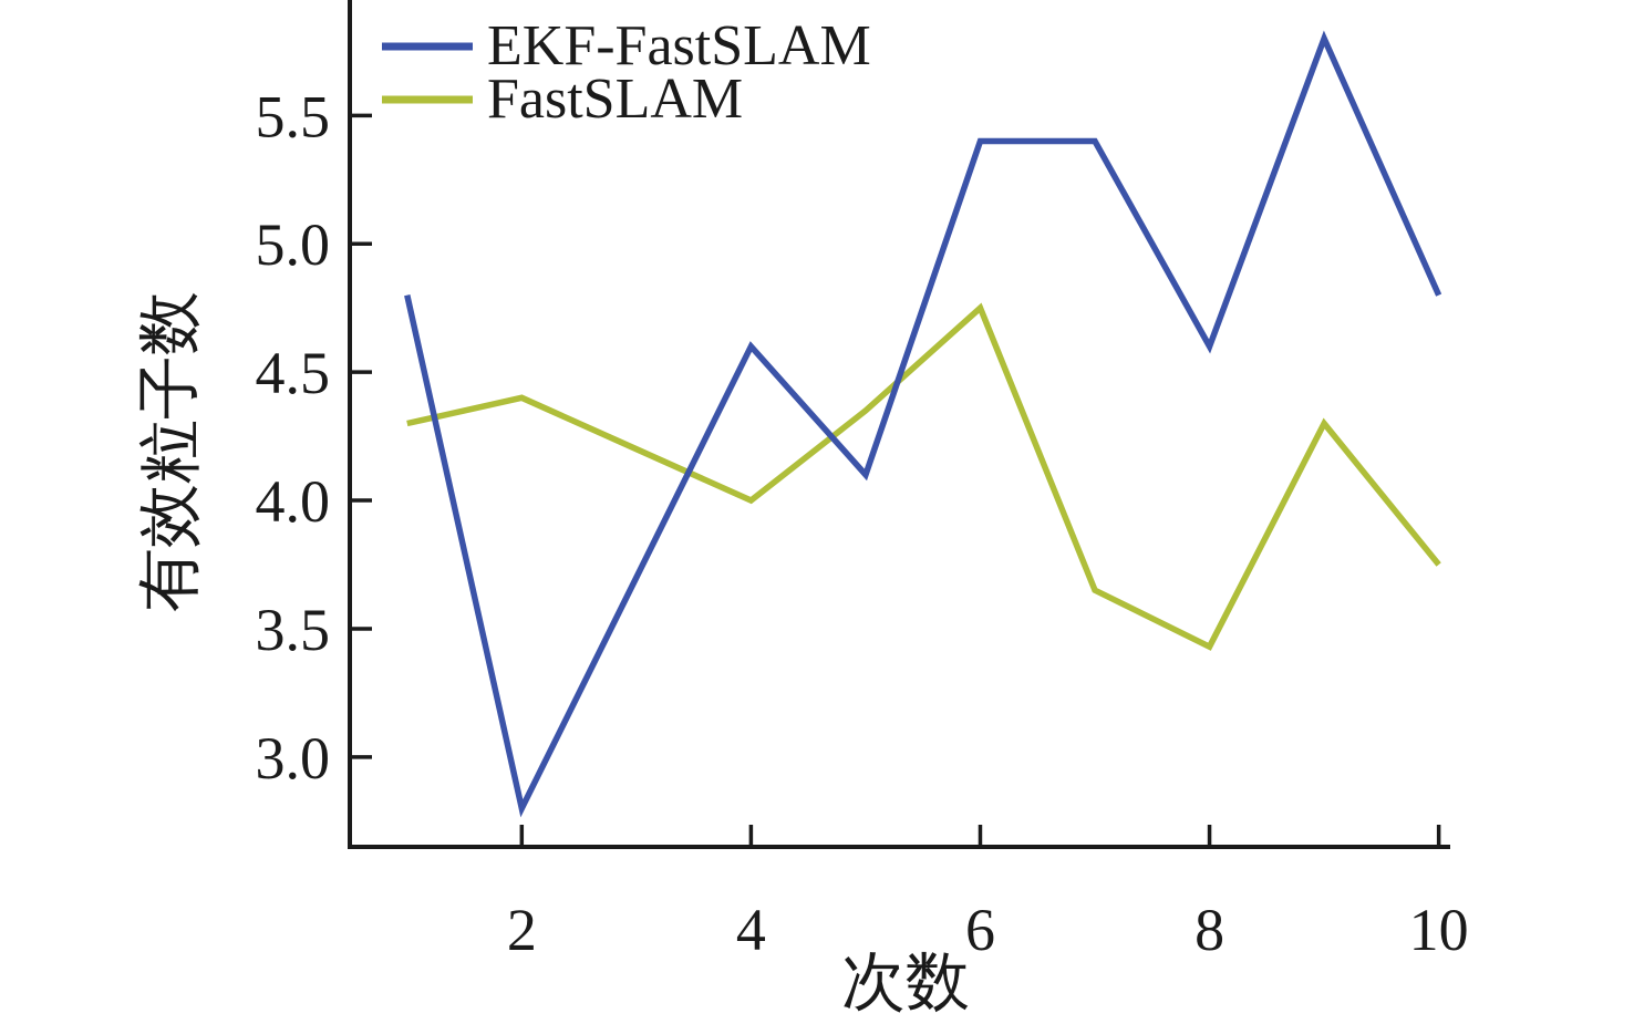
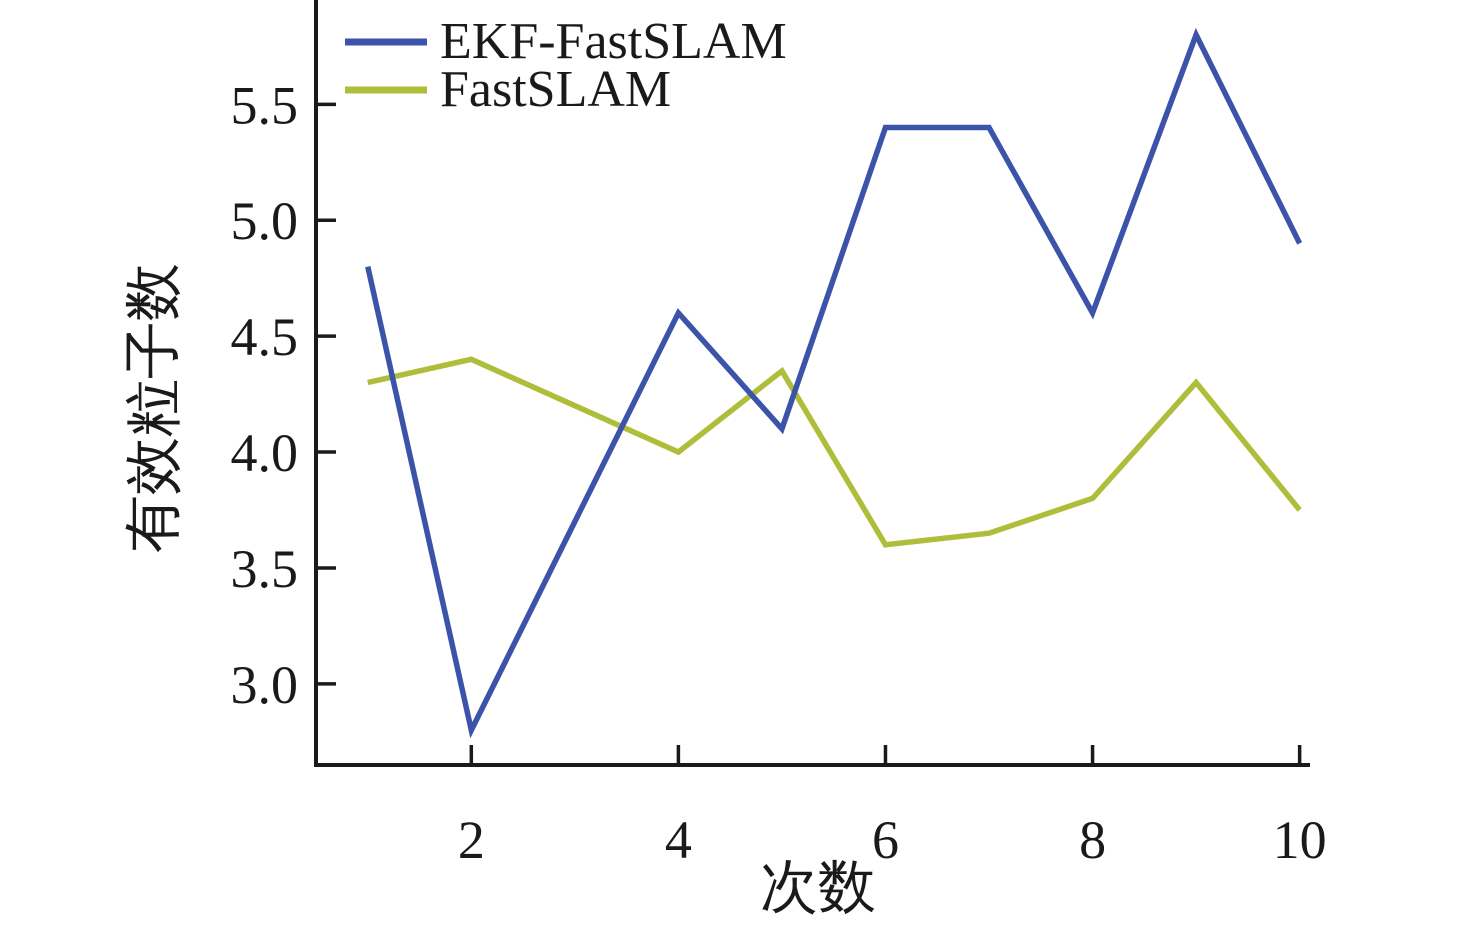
FastSLAM/6: 4.75 -> 3.60
FastSLAM/8: 3.43 -> 3.80
EKF-FastSLAM/10: 4.8 -> 4.9
